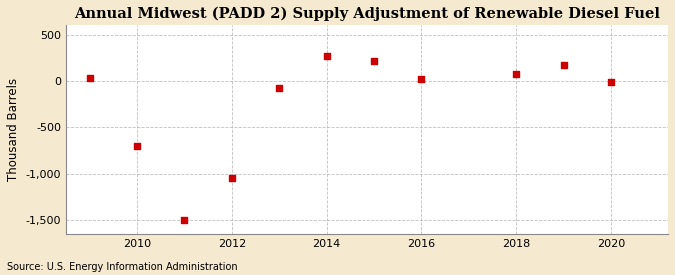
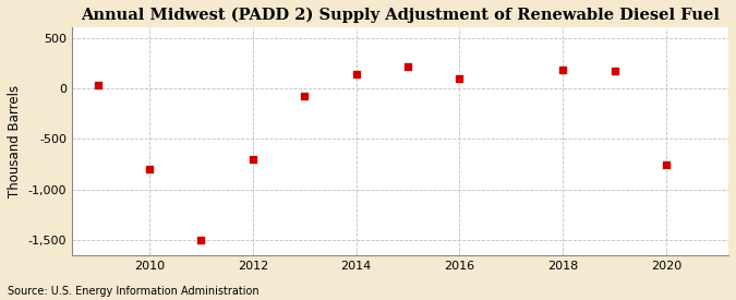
2010: -700 -> -800
2012: -1,050 -> -700
2014: 270 -> 140
2016: 20 -> 100
2018: 70 -> 180
2020: -20 -> -760
